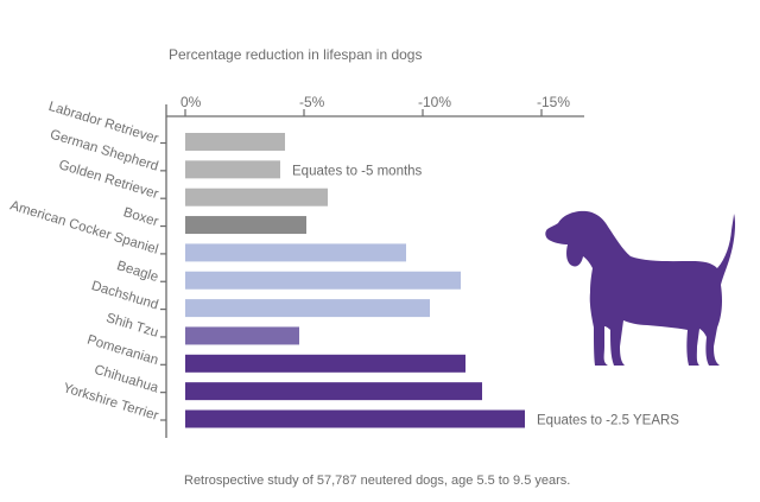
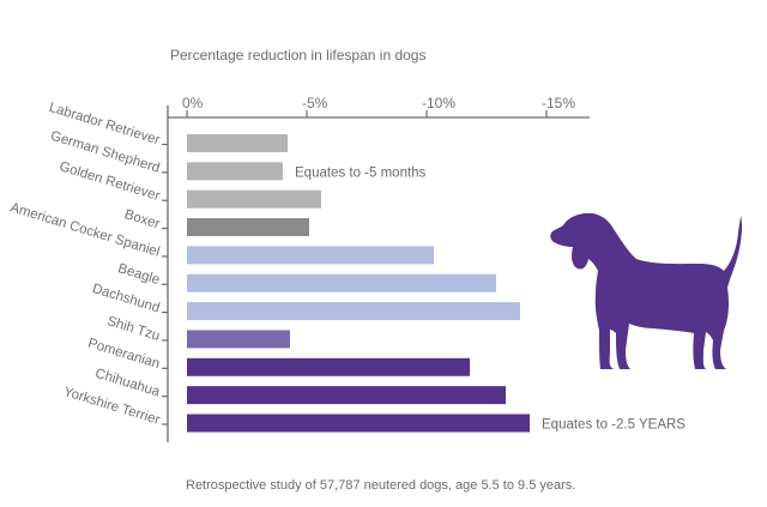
Golden Retriever: -6.0% -> -5.6%
American Cocker Spaniel: -9.3% -> -10.3%
Beagle: -11.6% -> -12.9%
Dachshund: -10.3% -> -13.9%
Shih Tzu: -4.8% -> -4.3%
Chihuahua: -12.5% -> -13.3%
